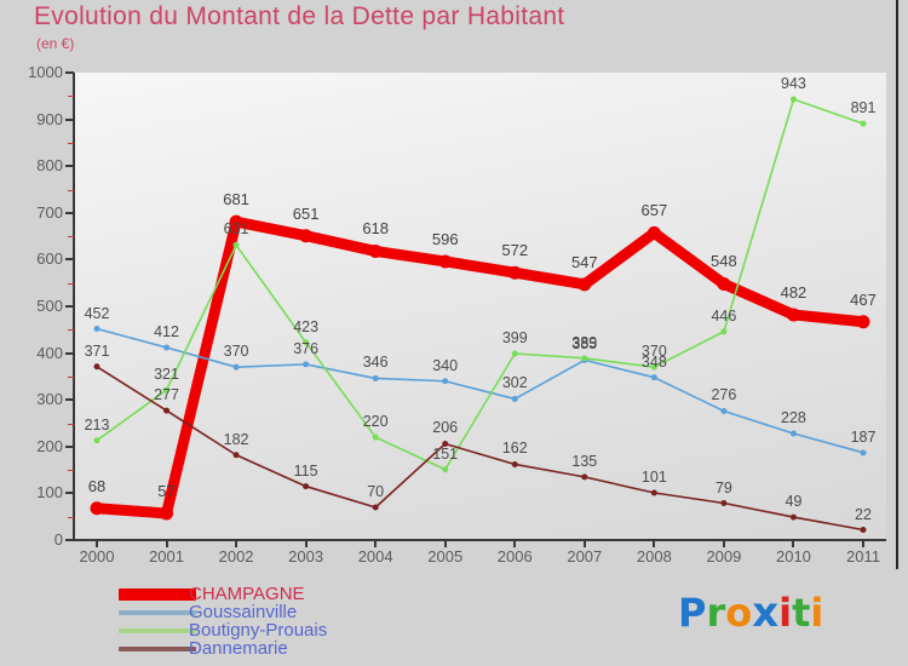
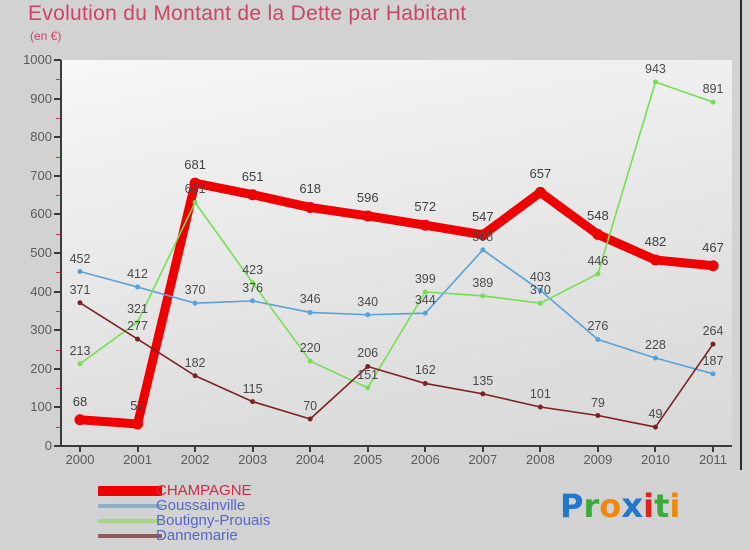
Goussainville/2006: 302 -> 344
Goussainville/2007: 385 -> 508
Goussainville/2008: 348 -> 403
Dannemarie/2011: 22 -> 264
